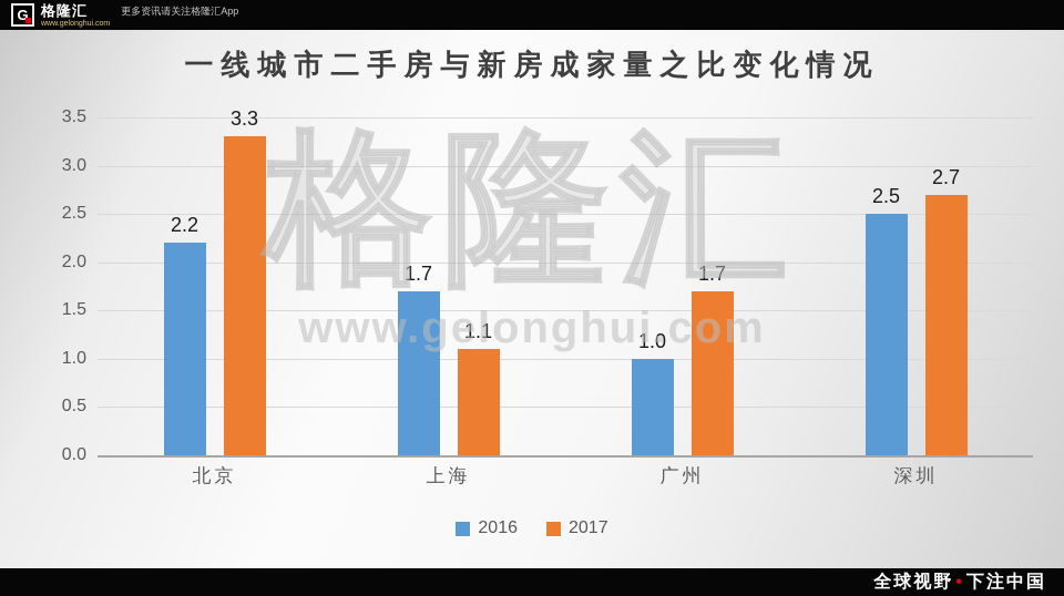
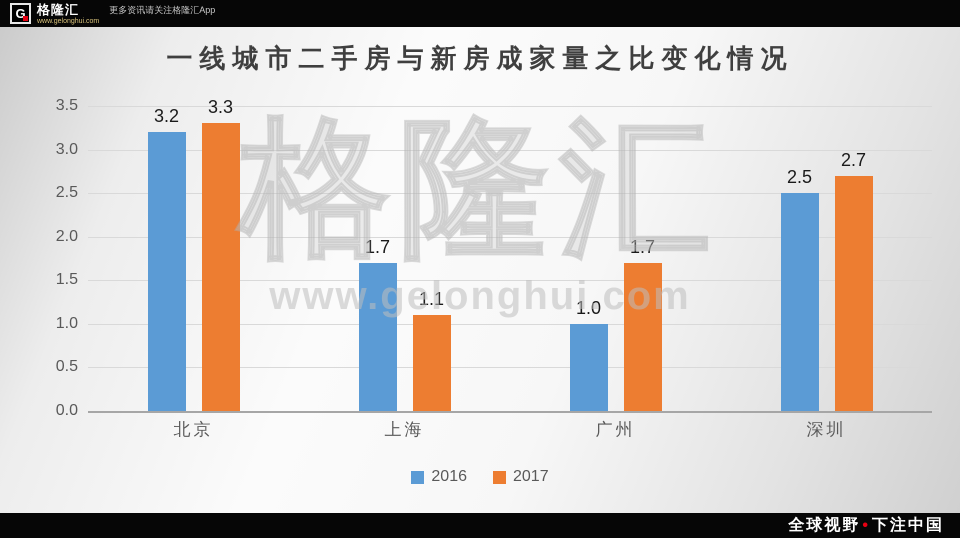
2016/北京: 2.2 -> 3.2
